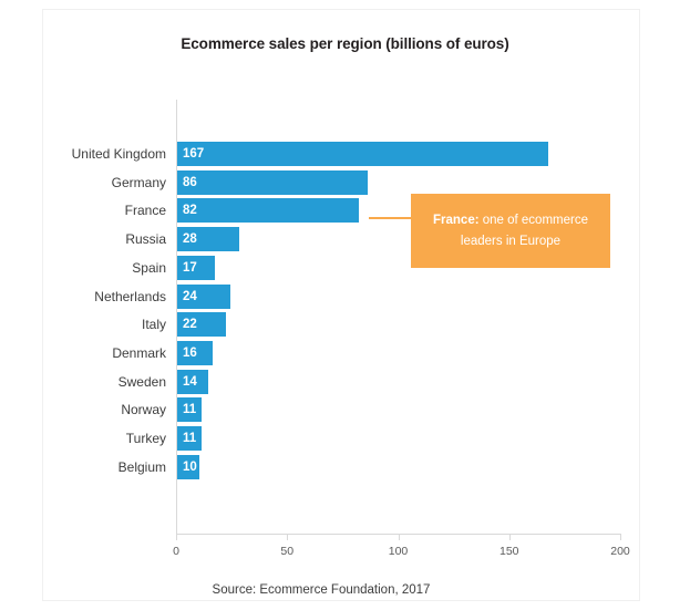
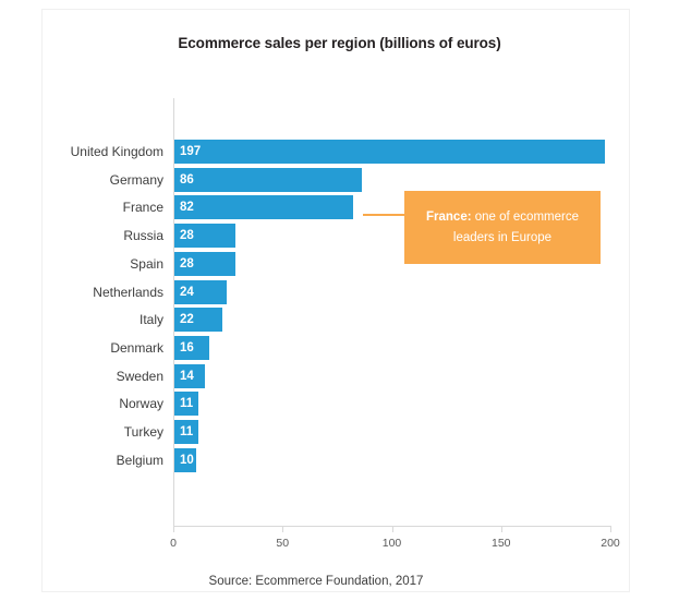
United Kingdom: 167 -> 197
Spain: 17 -> 28
